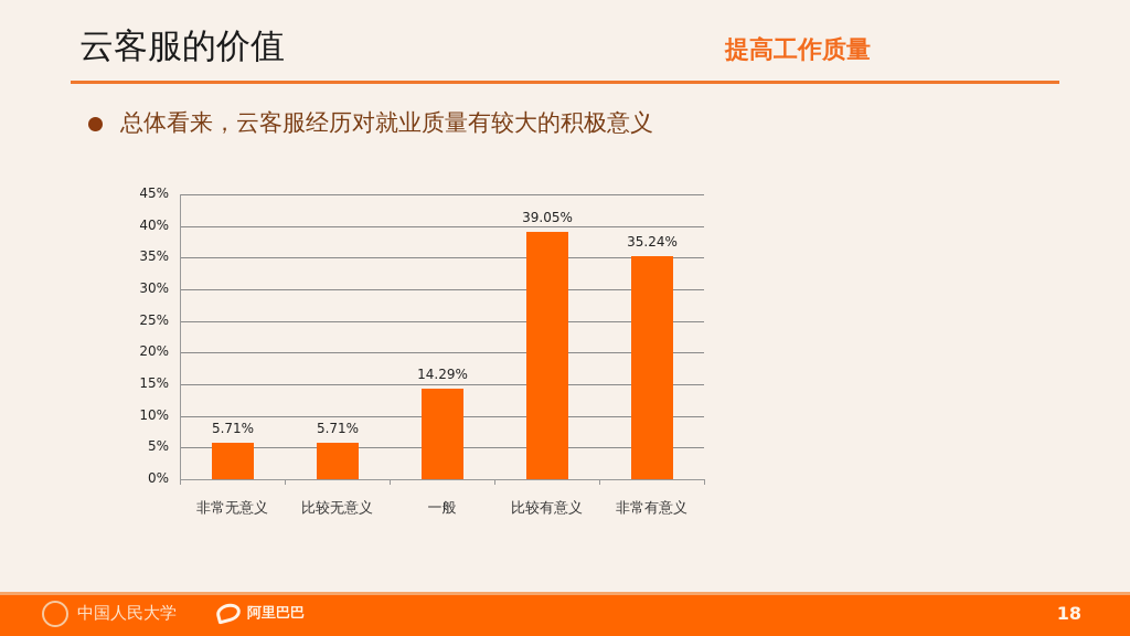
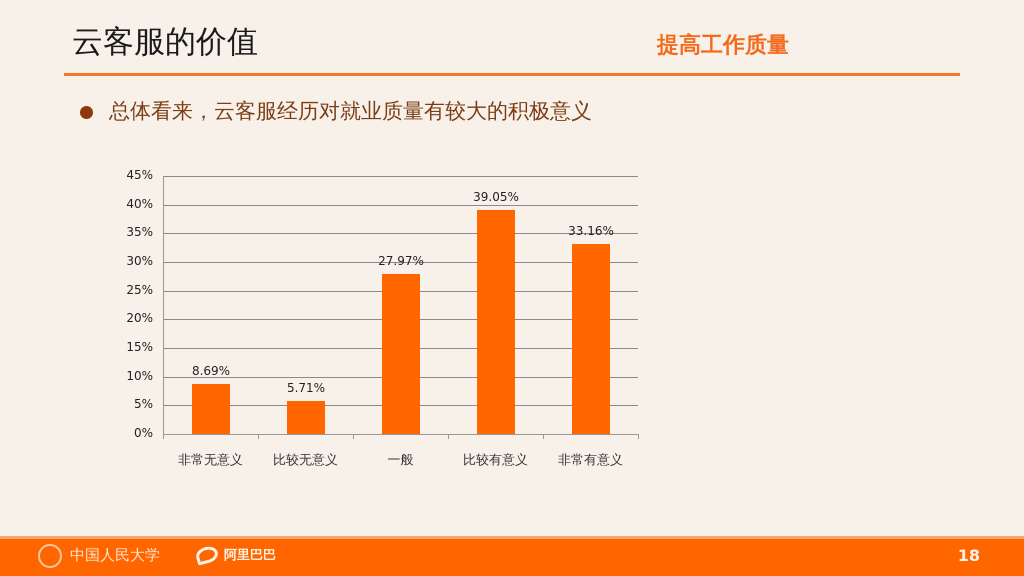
非常无意义: 5.71% -> 8.69%
一般: 14.29% -> 27.97%
非常有意义: 35.24% -> 33.16%
